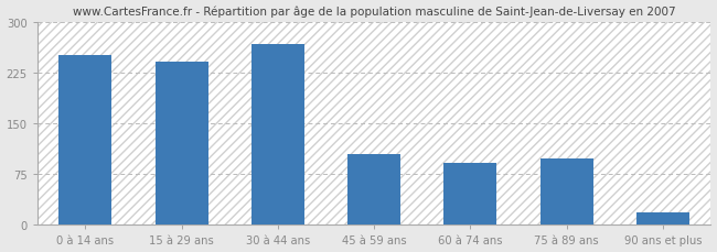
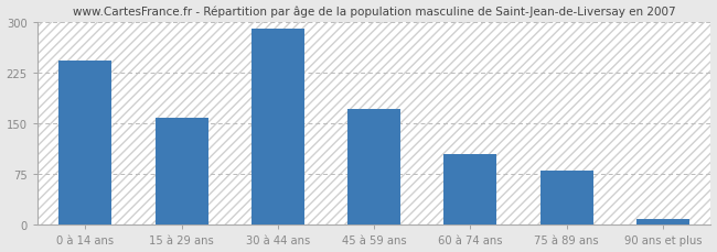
0 à 14 ans: 252 -> 243
15 à 29 ans: 242 -> 158
30 à 44 ans: 268 -> 291
45 à 59 ans: 104 -> 172
60 à 74 ans: 92 -> 105
75 à 89 ans: 98 -> 80
90 ans et plus: 18 -> 8
